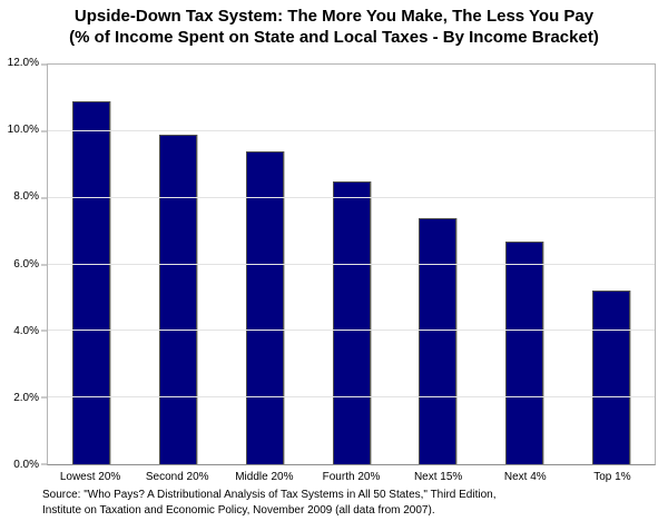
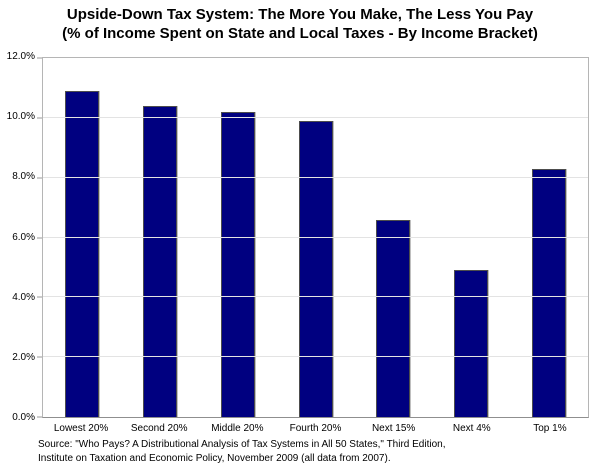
Second 20%: 9.9% -> 10.4%
Middle 20%: 9.4% -> 10.2%
Fourth 20%: 8.5% -> 9.9%
Next 15%: 7.4% -> 6.6%
Next 4%: 6.7% -> 4.9%
Top 1%: 5.2% -> 8.3%
